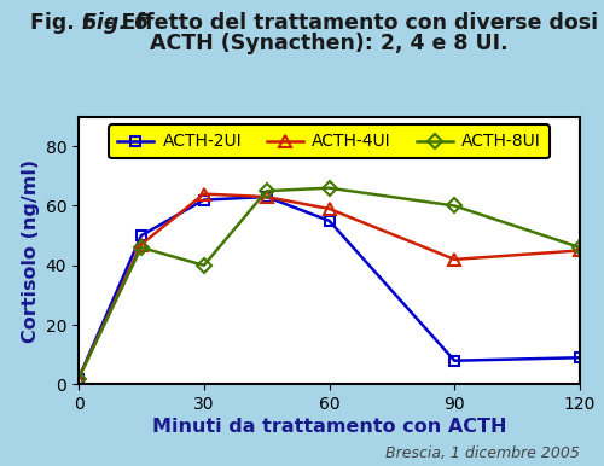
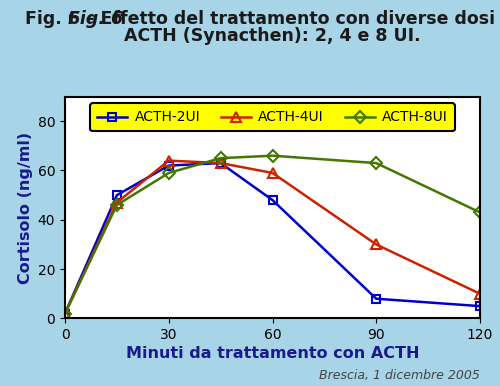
ACTH-8UI/30: 40 -> 59
ACTH-2UI/60: 55 -> 48
ACTH-4UI/90: 42 -> 30
ACTH-8UI/90: 60 -> 63
ACTH-2UI/120: 9 -> 5
ACTH-4UI/120: 45 -> 10
ACTH-8UI/120: 46 -> 43
